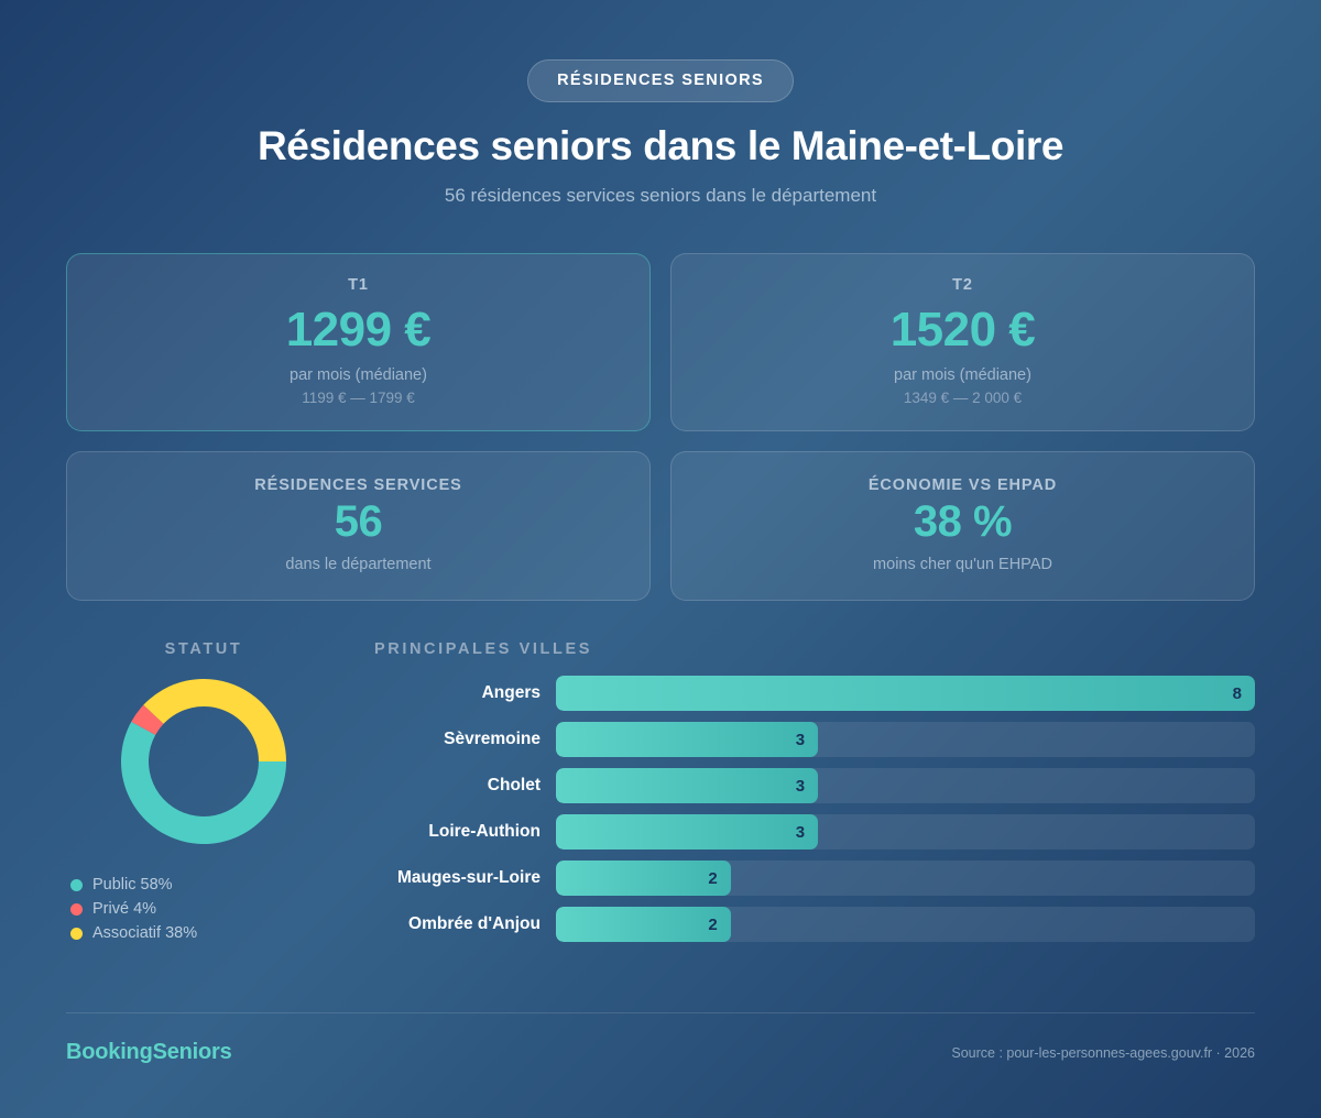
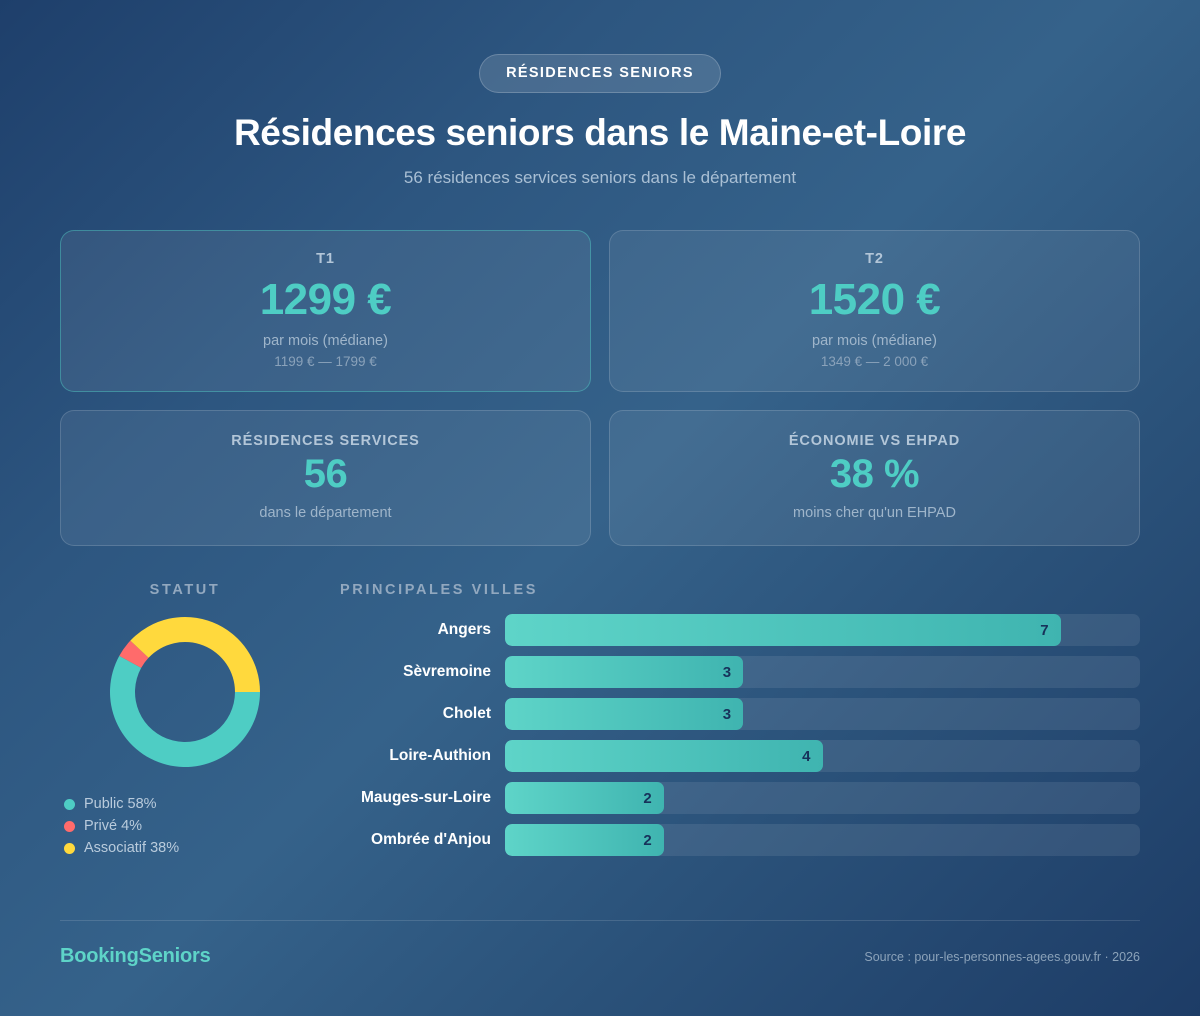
PRINCIPALES VILLES/Angers: 8 -> 7
PRINCIPALES VILLES/Loire-Authion: 3 -> 4
